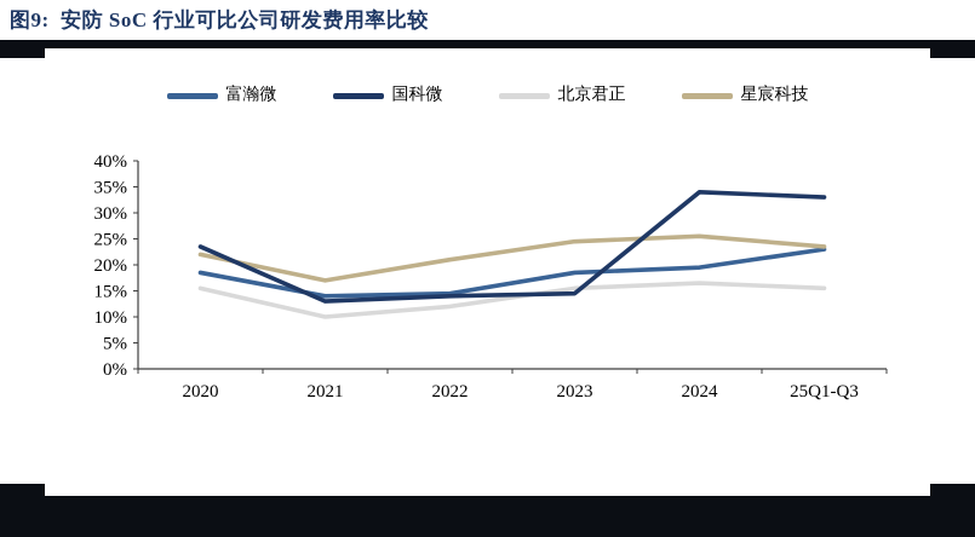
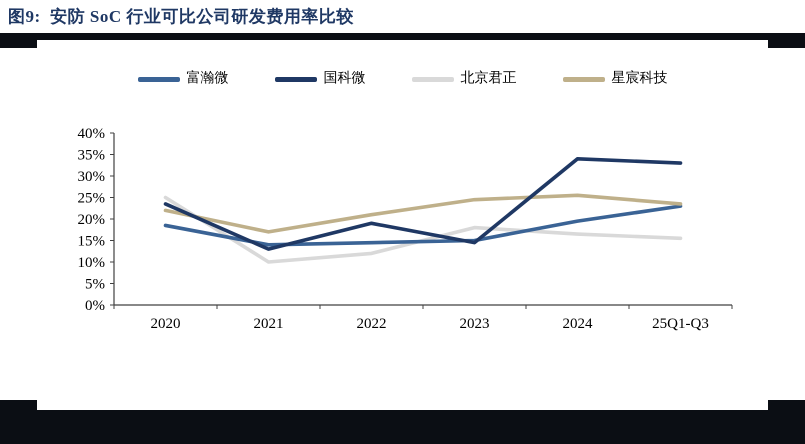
北京君正/2020: 16% -> 25%
国科微/2022: 14% -> 19%
富瀚微/2023: 18% -> 15%
北京君正/2023: 16% -> 18%
